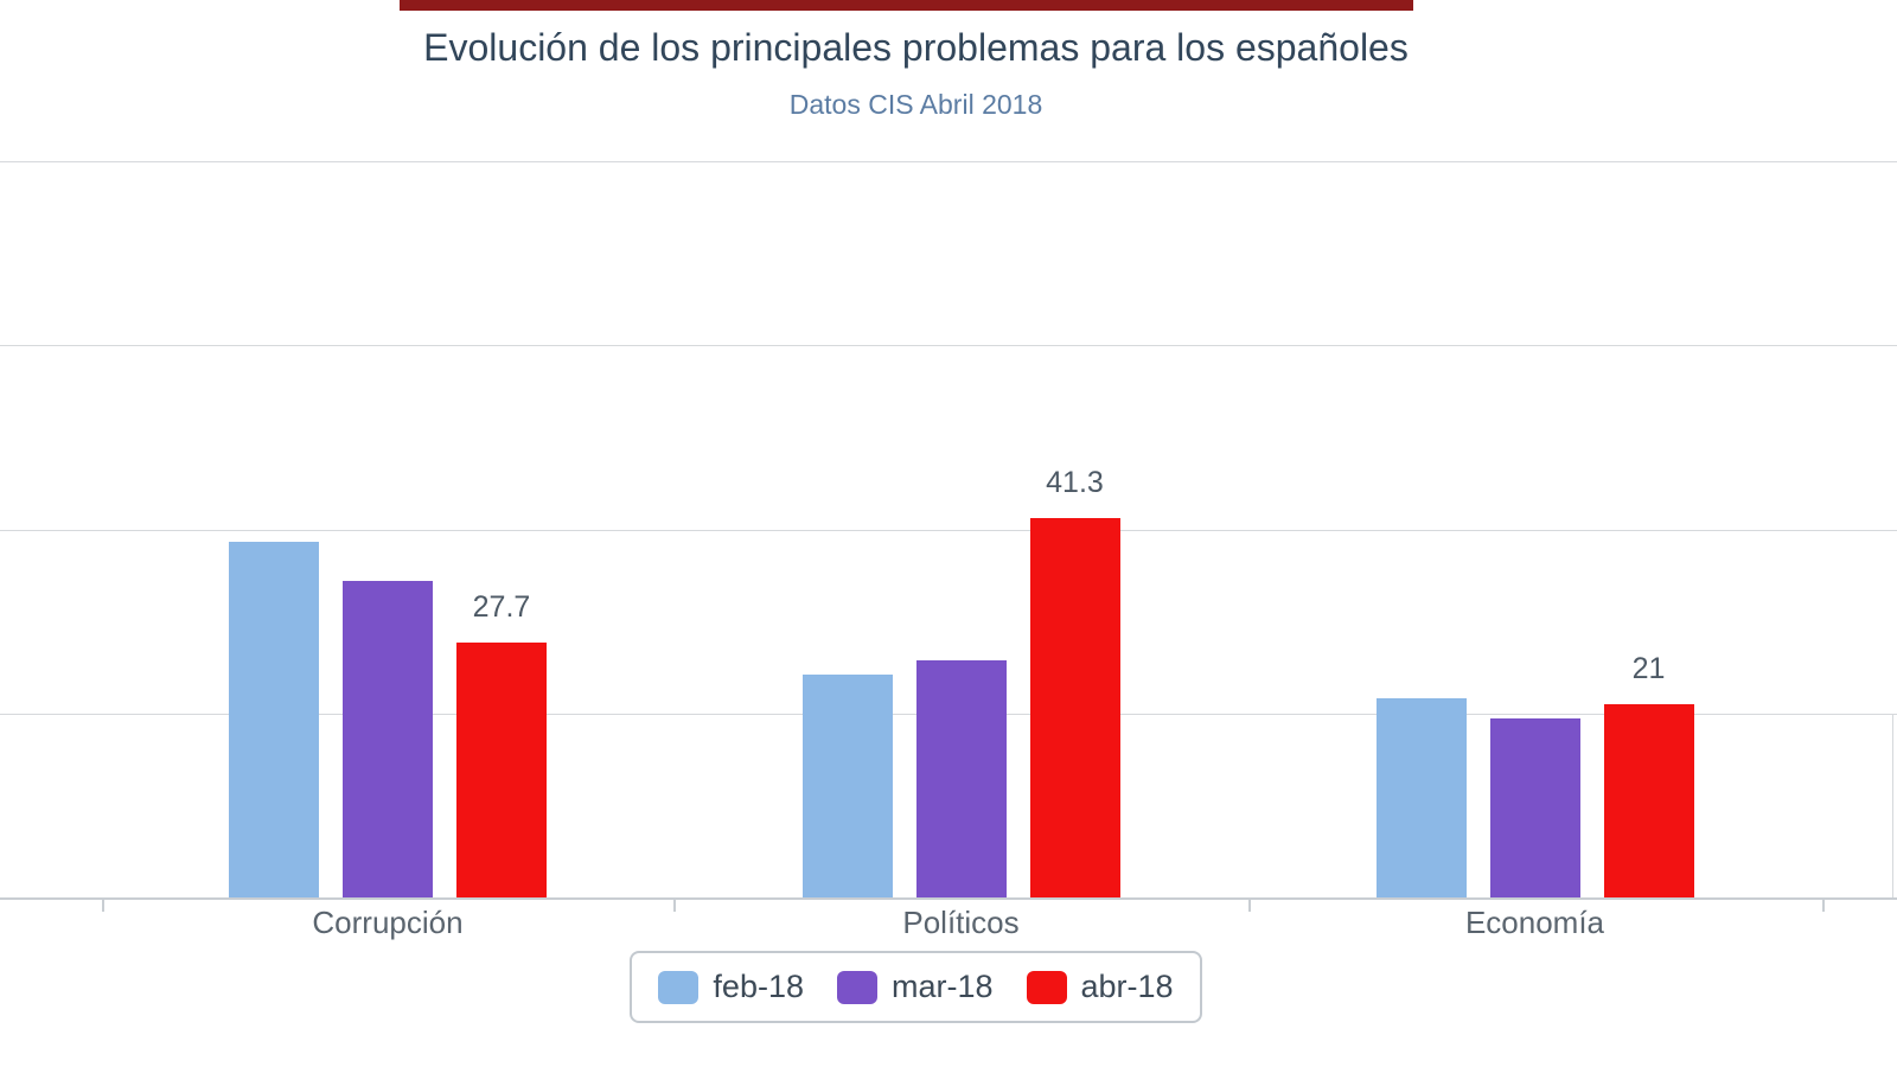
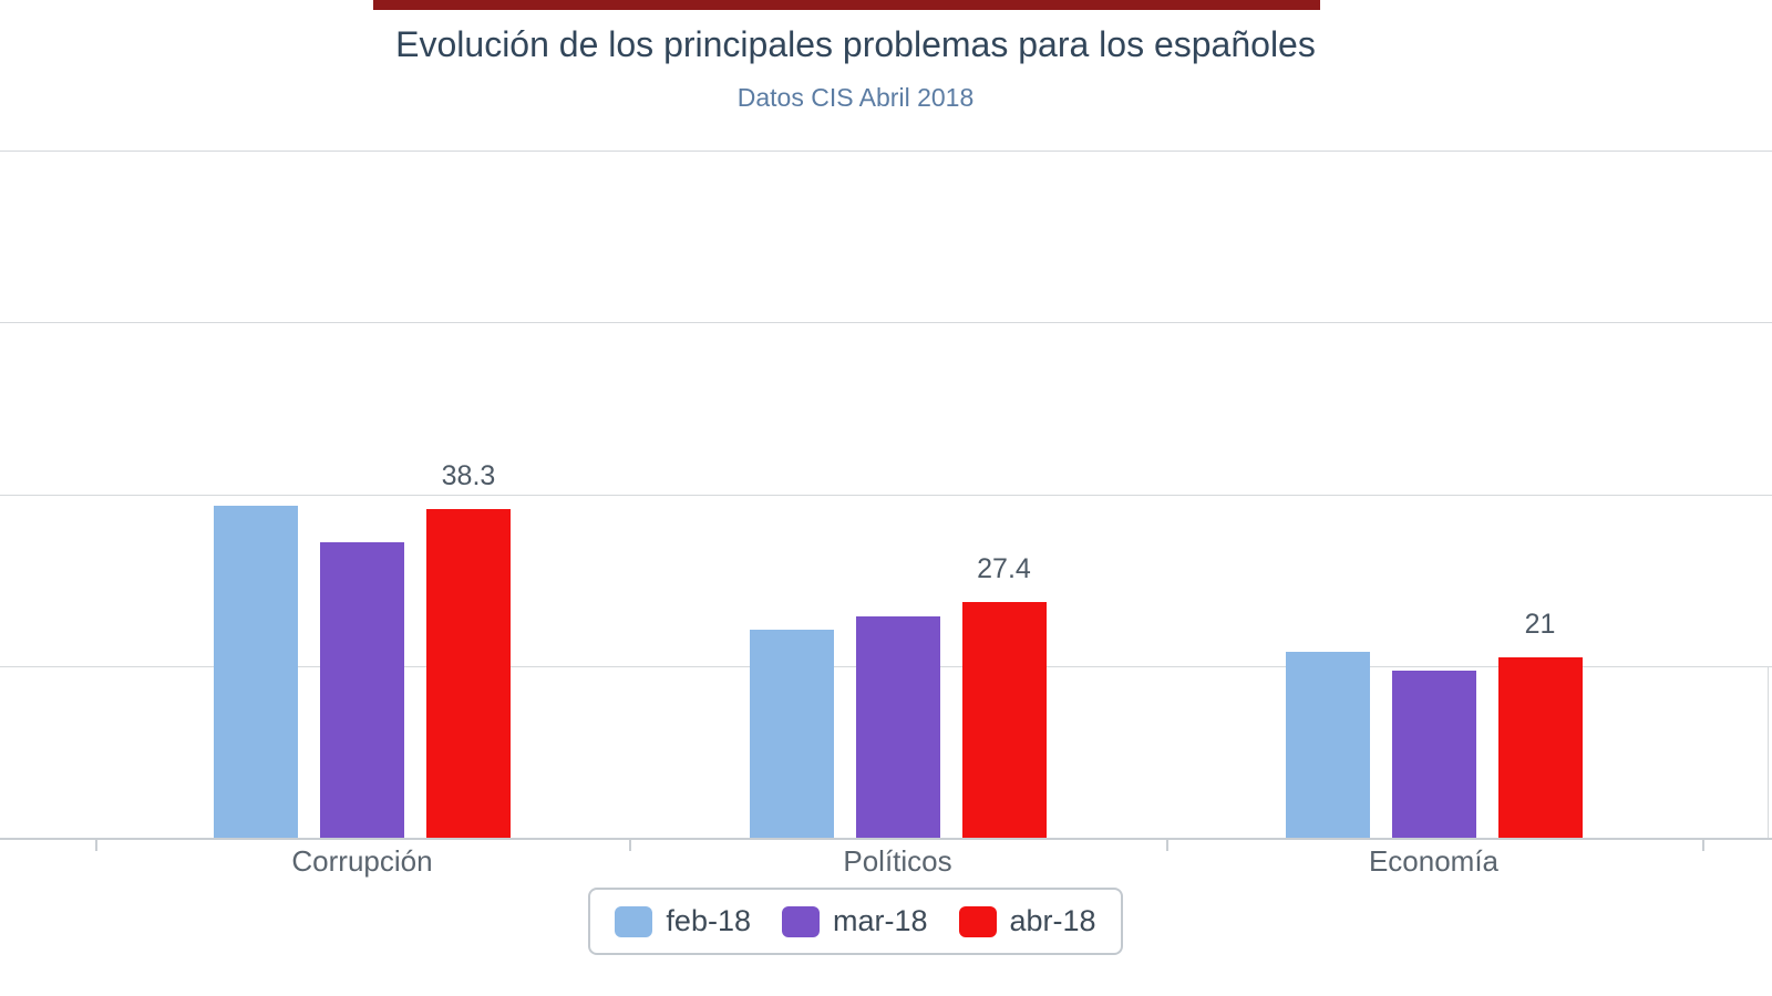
abr-18/Corrupción: 27.7 -> 38.3
abr-18/Políticos: 41.3 -> 27.4
